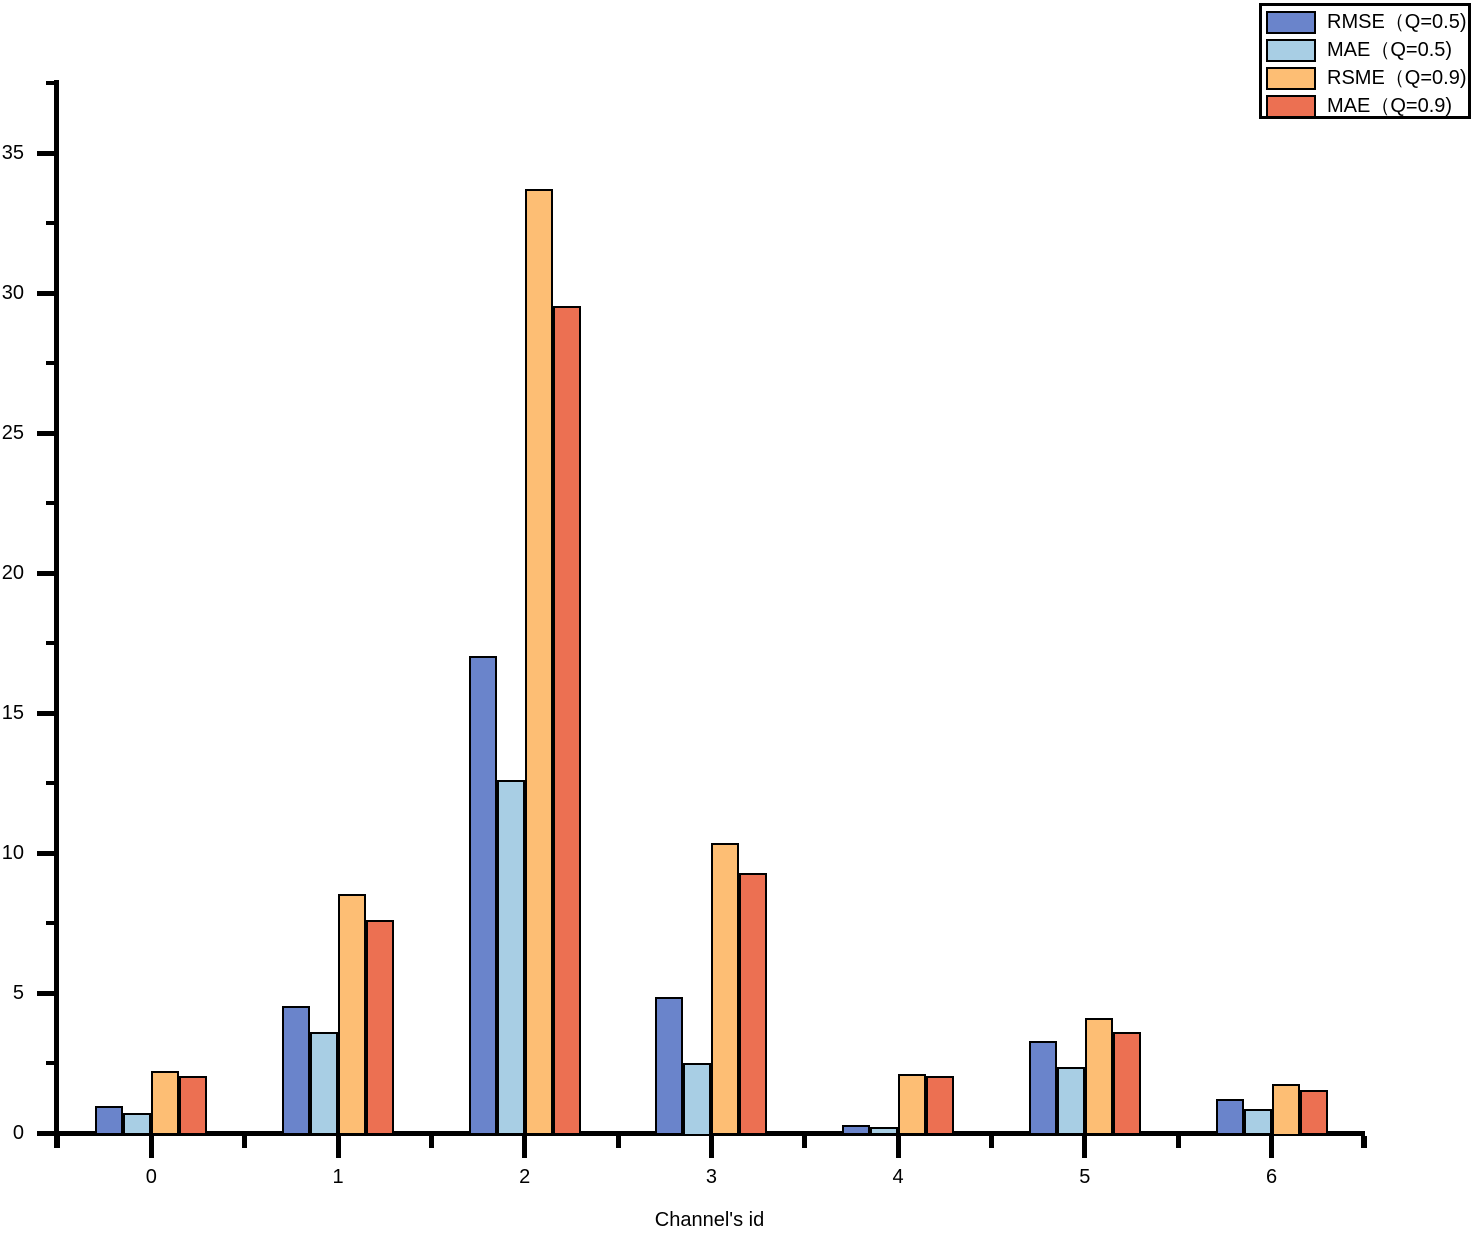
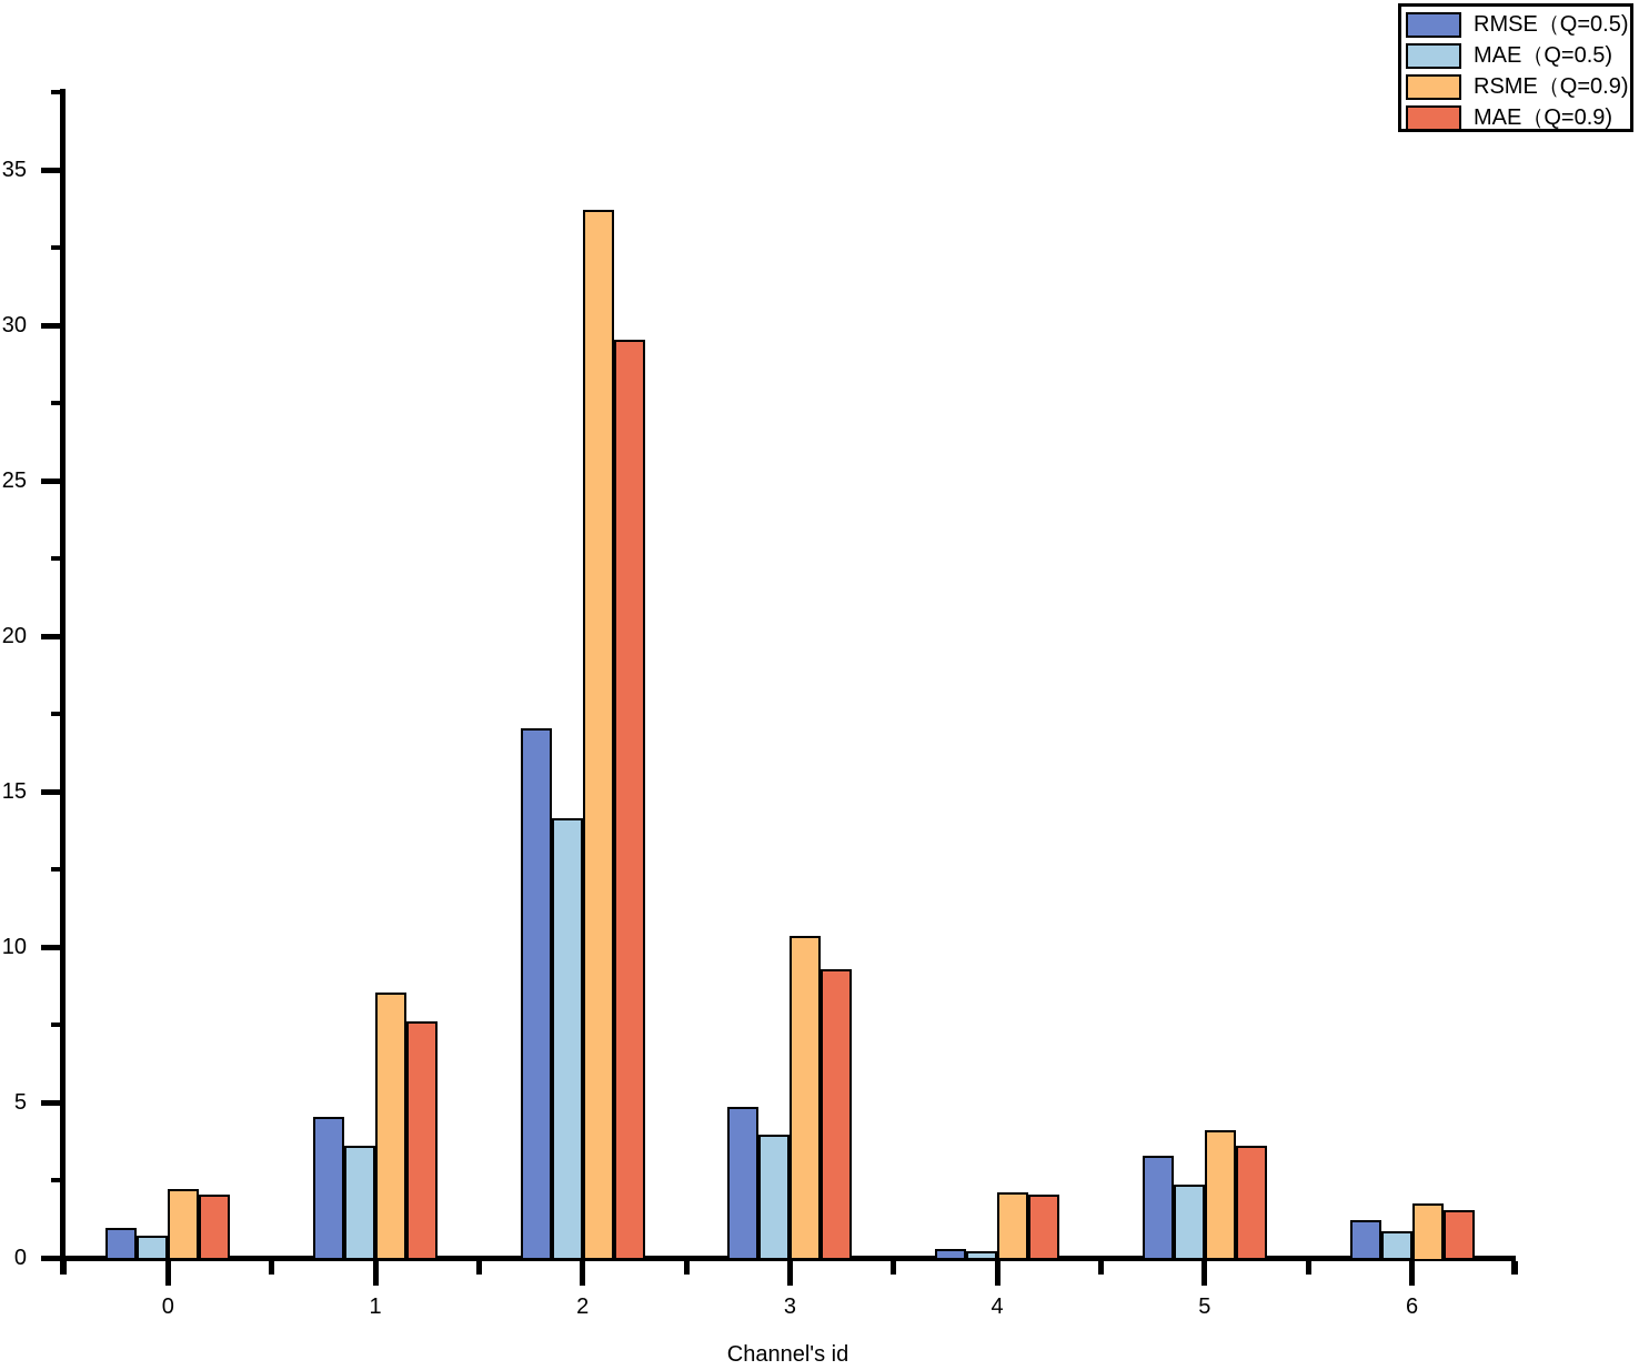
MAE（Q=0.5)/2: 12.6 -> 14.2
MAE（Q=0.5)/3: 2.5 -> 4.0
